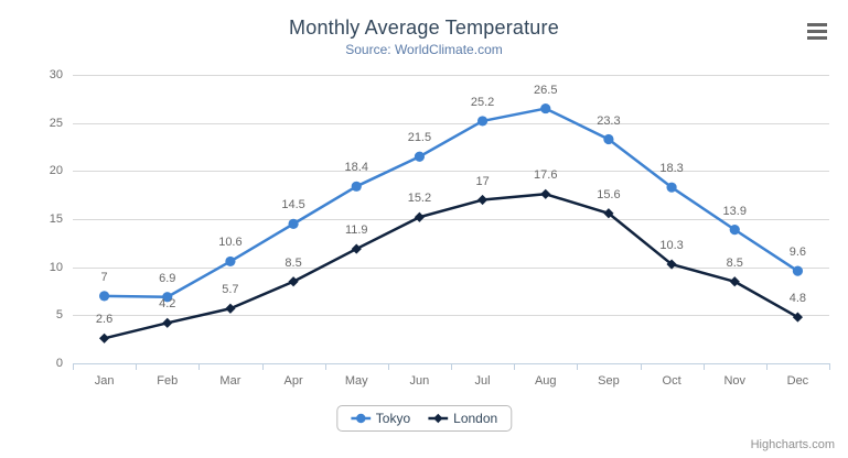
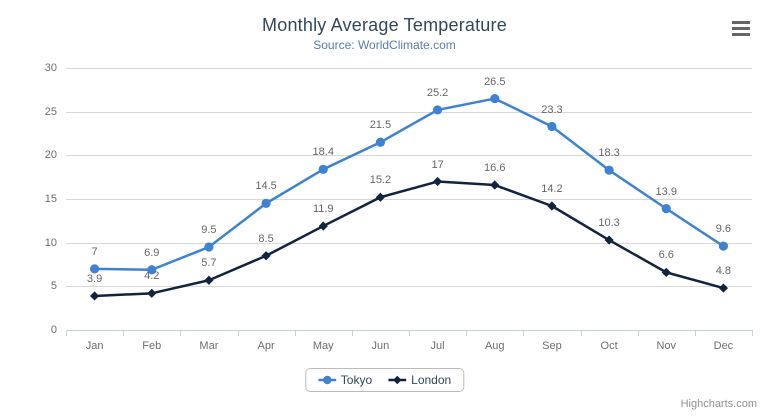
London/Jan: 2.6 -> 3.9
Tokyo/Mar: 10.6 -> 9.5
London/Aug: 17.6 -> 16.6
London/Sep: 15.6 -> 14.2
London/Nov: 8.5 -> 6.6
